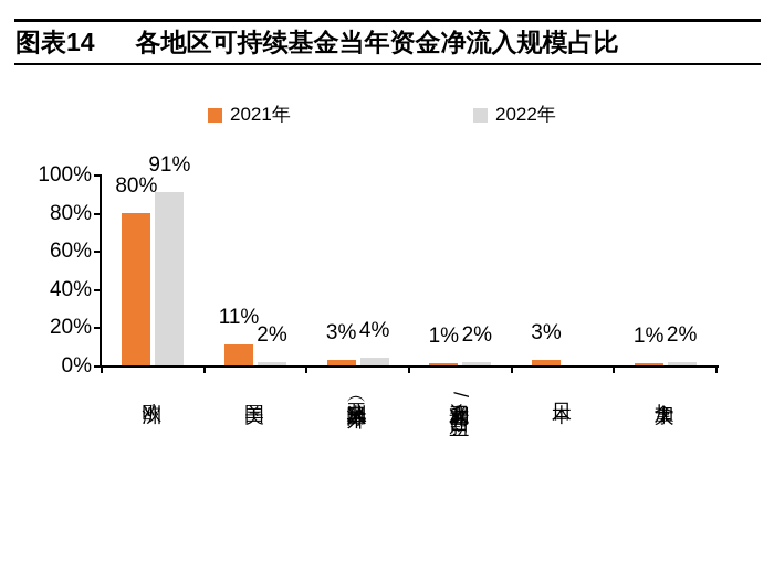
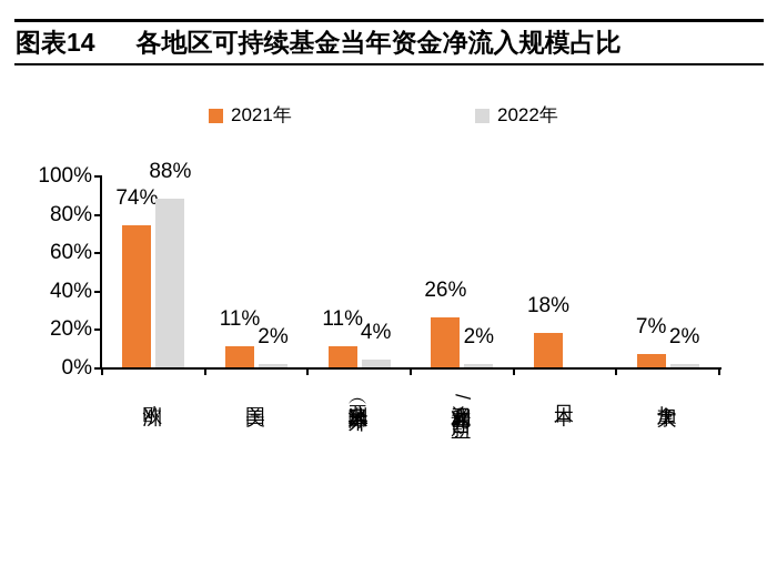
2021年/欧洲: 80% -> 74%
2022年/欧洲: 91% -> 88%
2021年/亚洲（除日本外）: 3% -> 11%
2021年/澳大利亚/新西兰: 1% -> 26%
2021年/日本: 3% -> 18%
2021年/加拿大: 1% -> 7%
